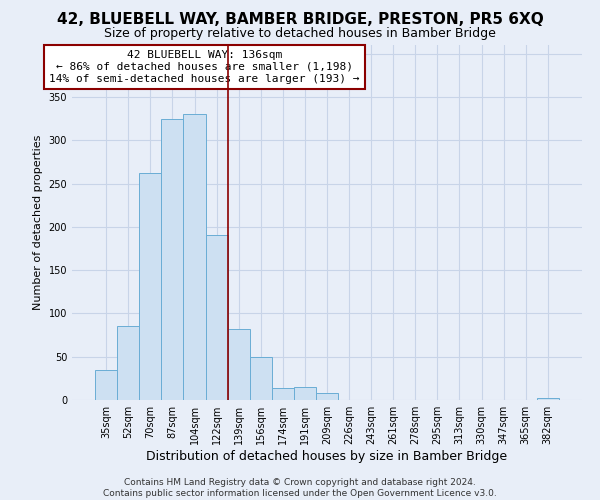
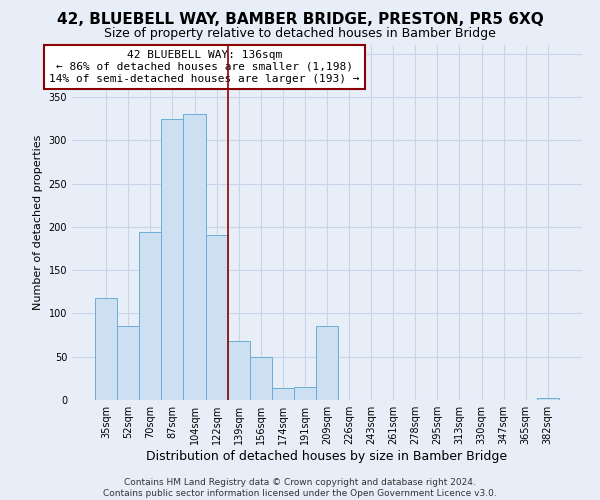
35sqm: 35 -> 118
70sqm: 262 -> 194
139sqm: 82 -> 68
209sqm: 8 -> 86
